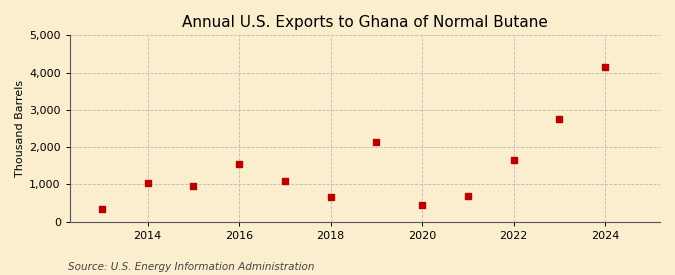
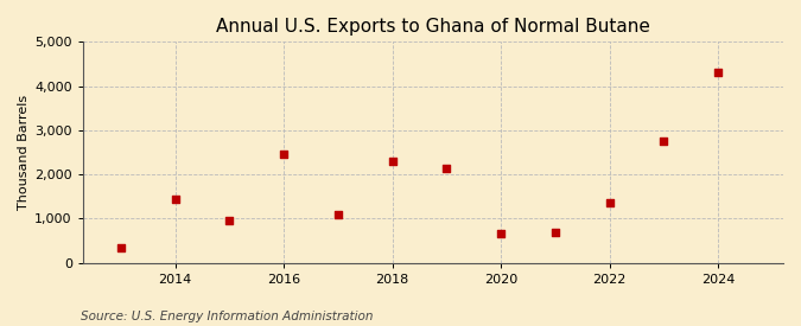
2014: 1,050 -> 1,450
2016: 1,550 -> 2,450
2018: 650 -> 2,300
2020: 450 -> 650
2022: 1,650 -> 1,350
2024: 4,150 -> 4,300
